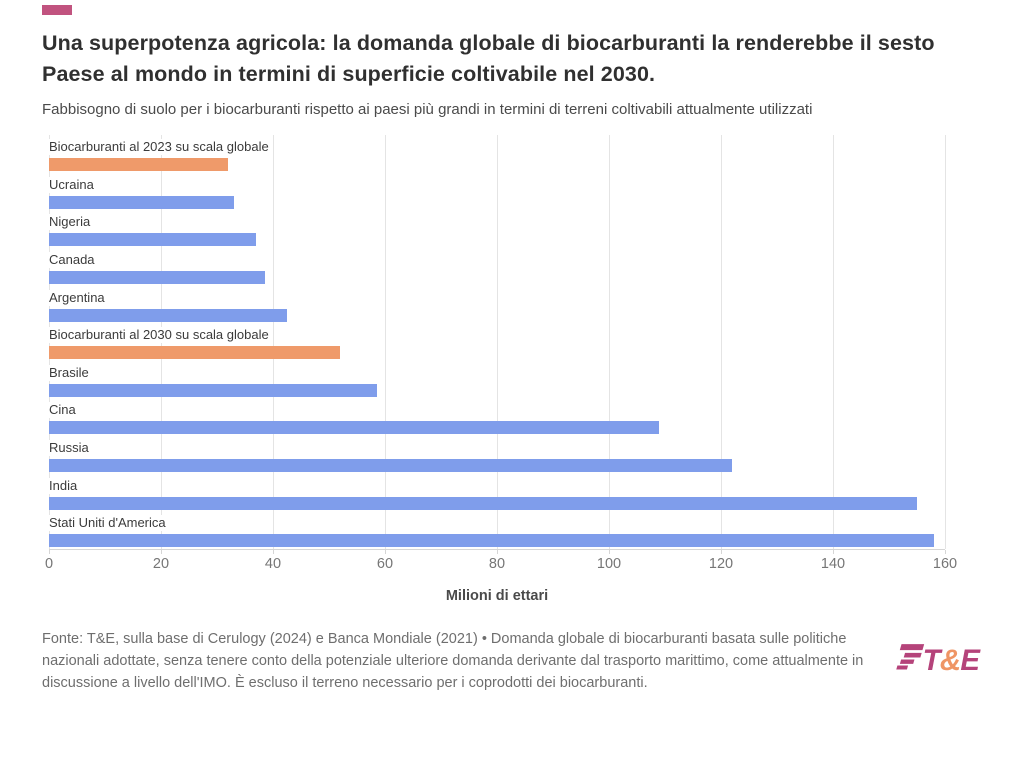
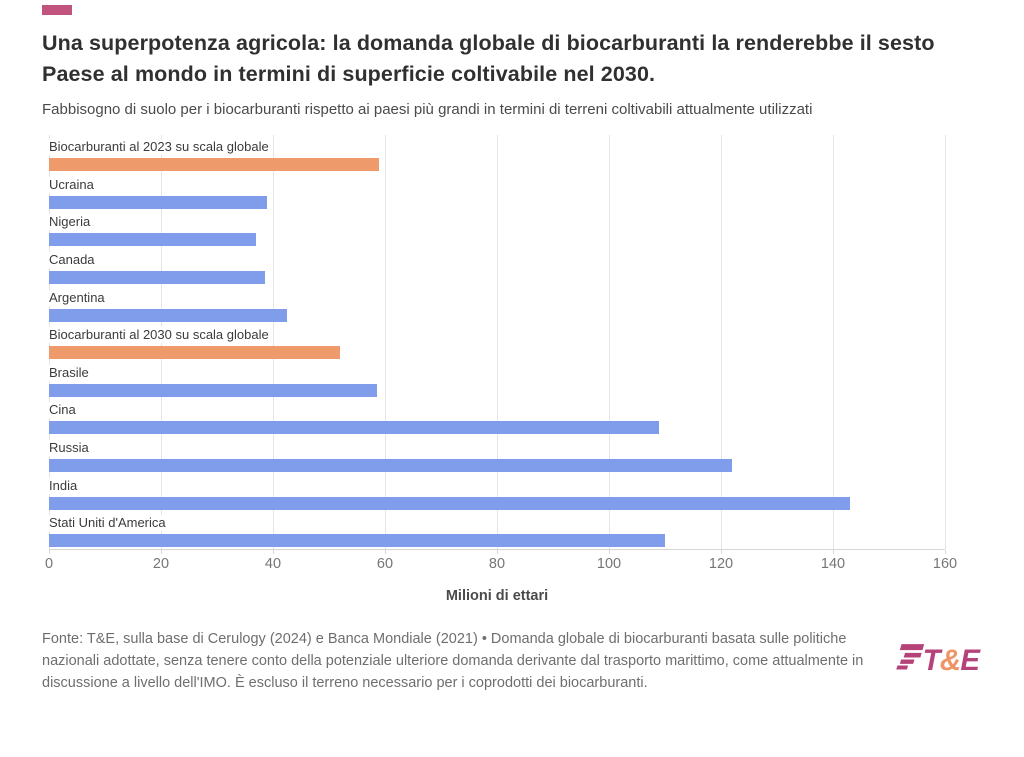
Biocarburanti al 2023 su scala globale: 32 -> 59
Ucraina: 33 -> 39
India: 155 -> 143
Stati Uniti d'America: 158 -> 110
